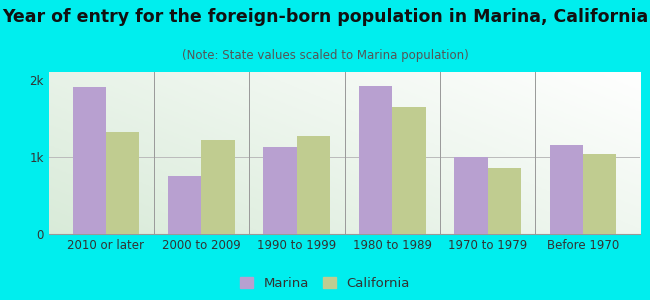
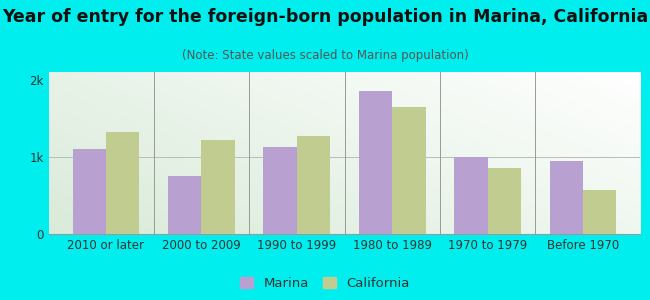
Marina/2010 or later: 1.90k -> 1.10k
Marina/1980 to 1989: 1.92k -> 1.85k
Marina/Before 1970: 1.16k -> 0.95k
California/Before 1970: 1.04k -> 0.58k
